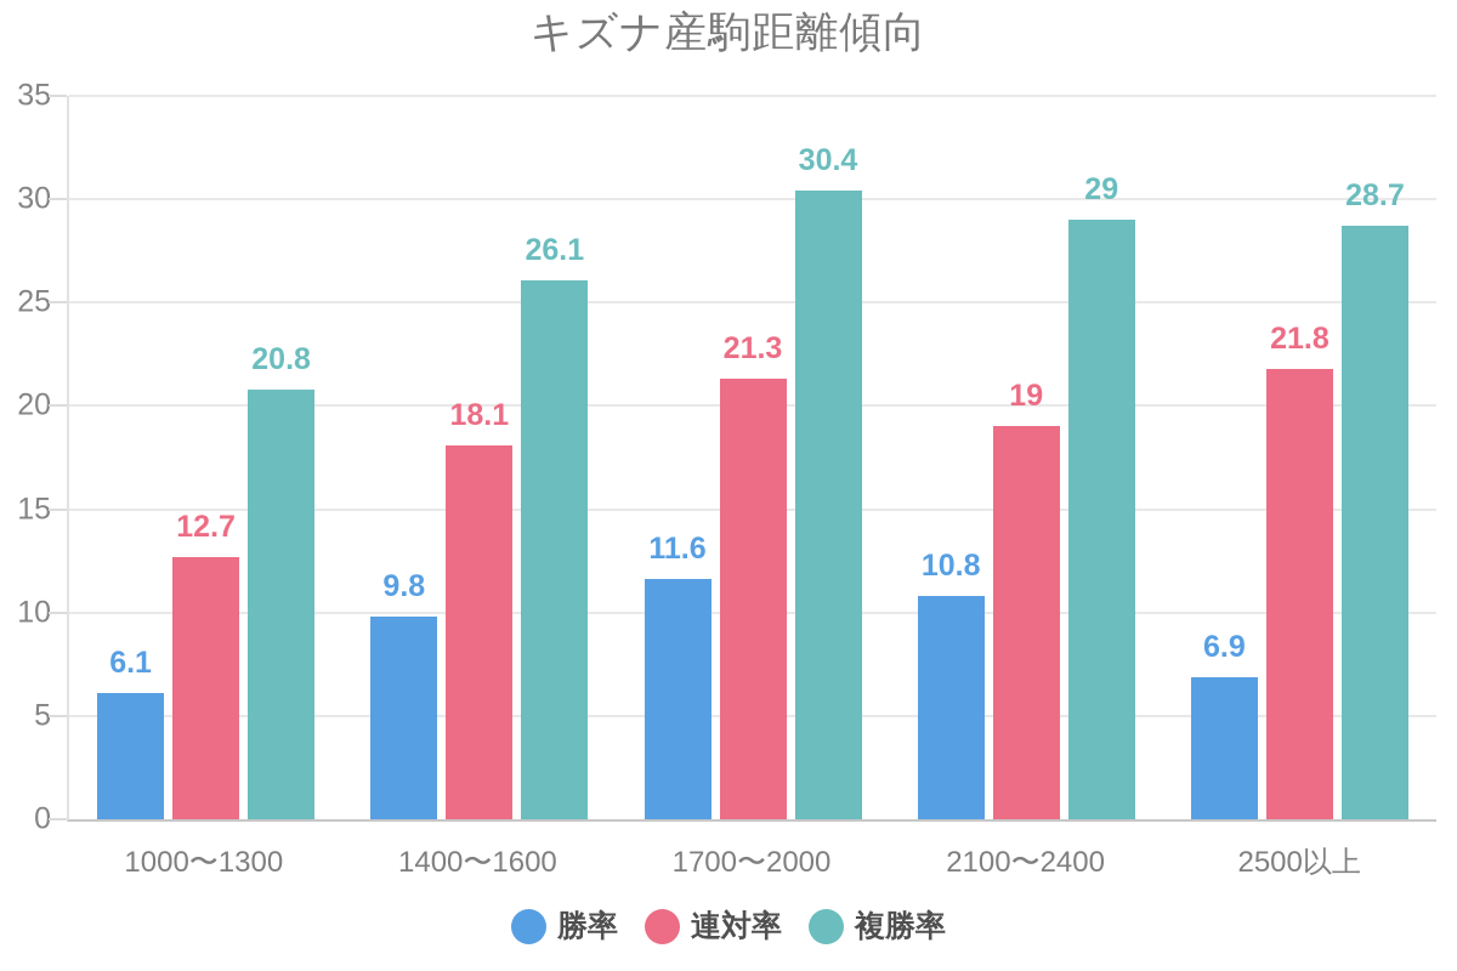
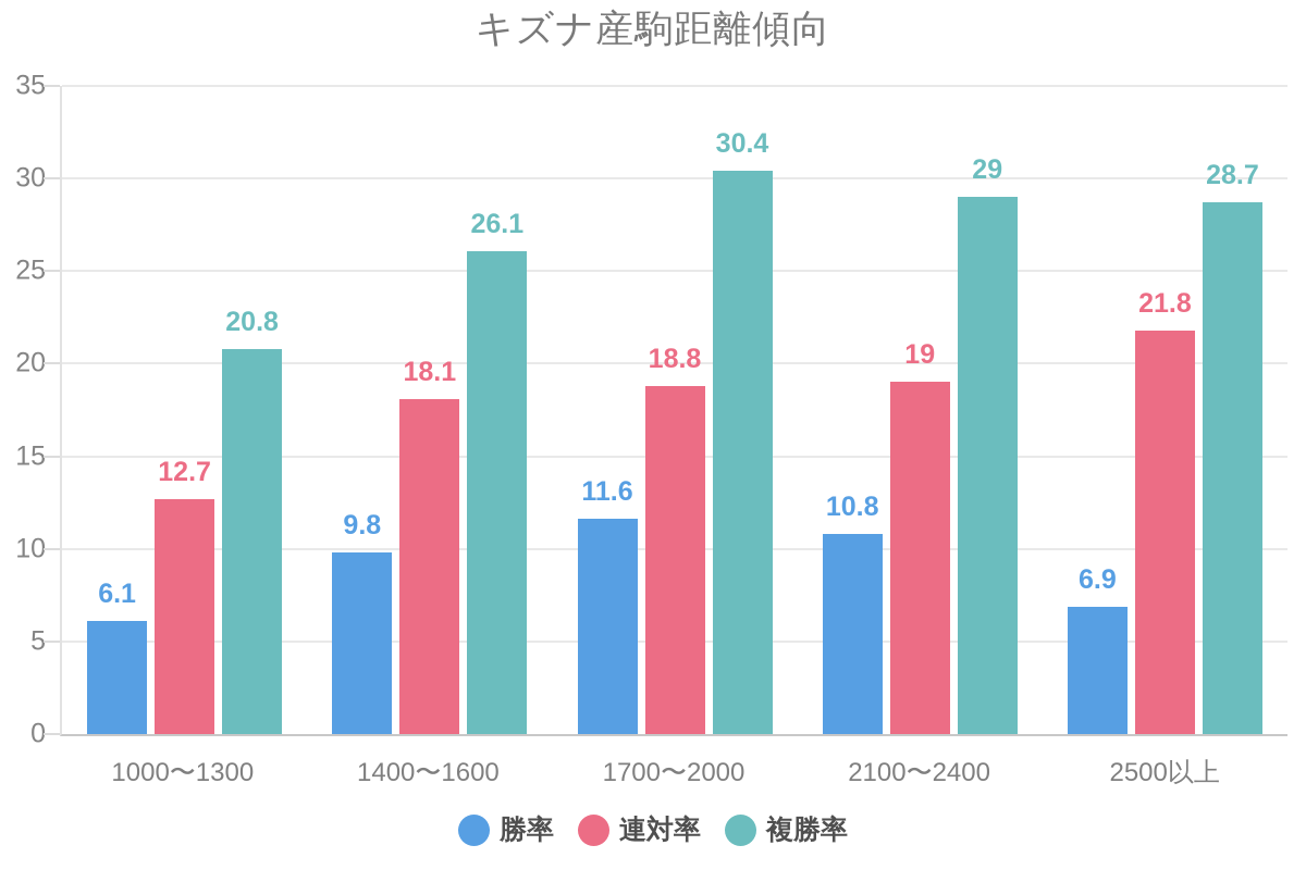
連対率/1700〜2000: 21.3 -> 18.8
